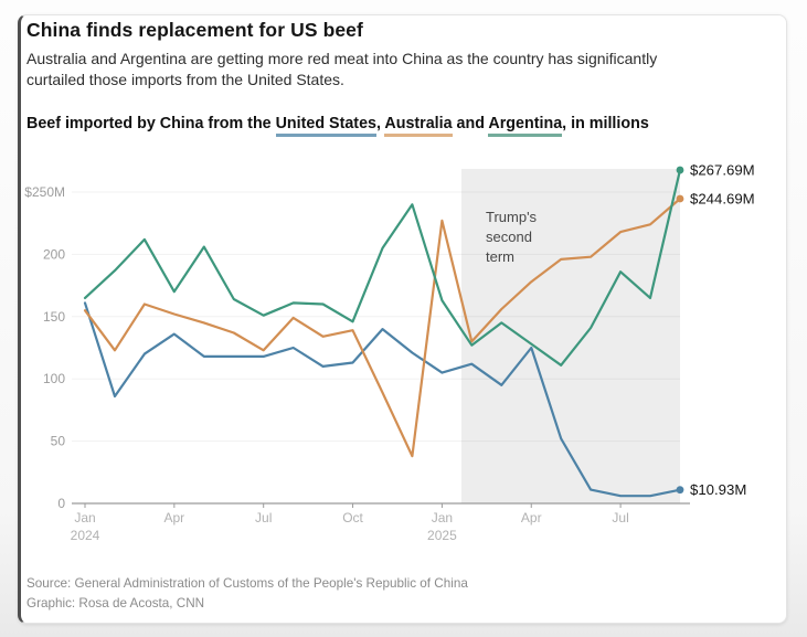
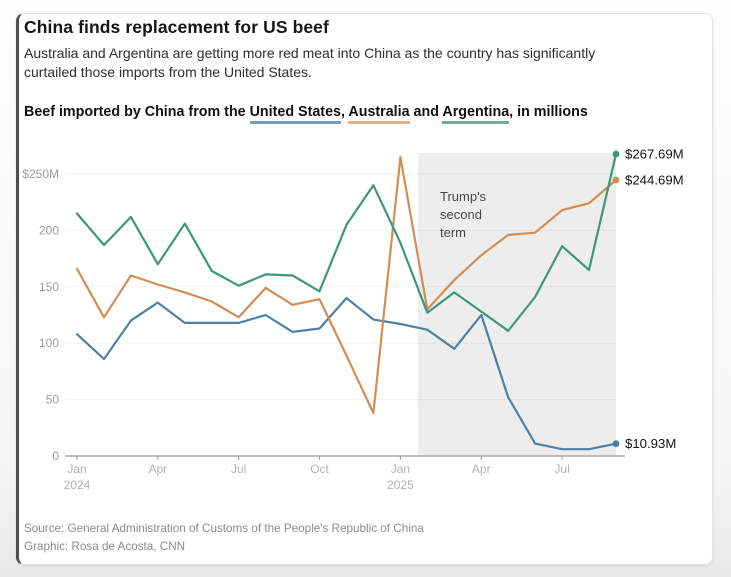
United States/Jan 2024: $161M -> $108M
Australia/Jan 2024: $155M -> $166M
Argentina/Jan 2024: $165M -> $215M
United States/Jan 2025: $105M -> $117M
Australia/Jan 2025: $227M -> $265M
Argentina/Jan 2025: $163M -> $189M
